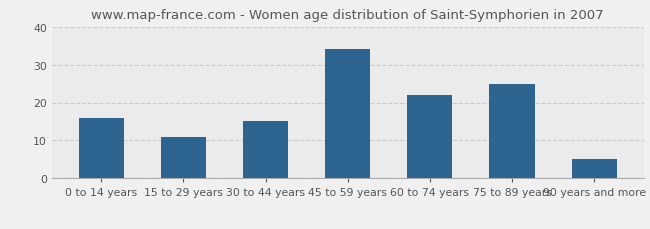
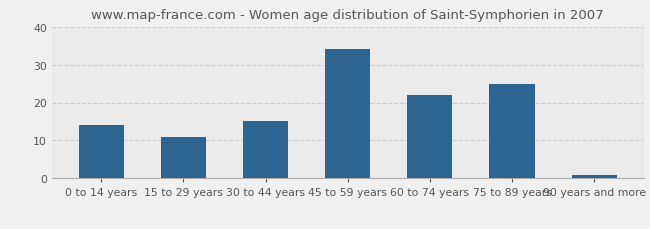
0 to 14 years: 16 -> 14
90 years and more: 5 -> 1
